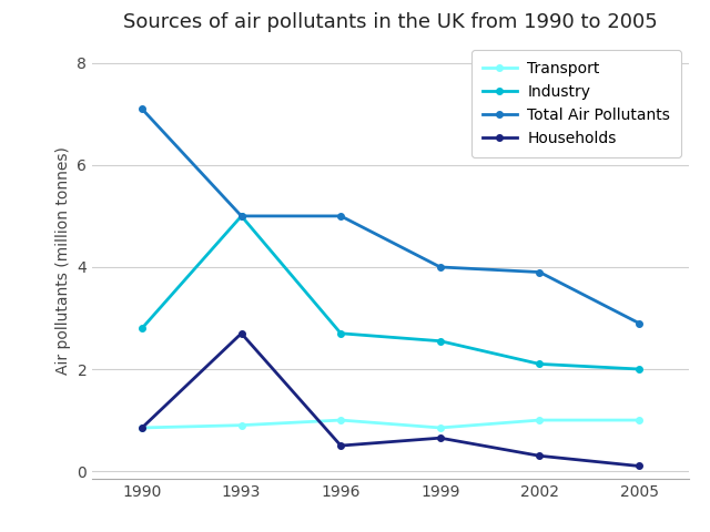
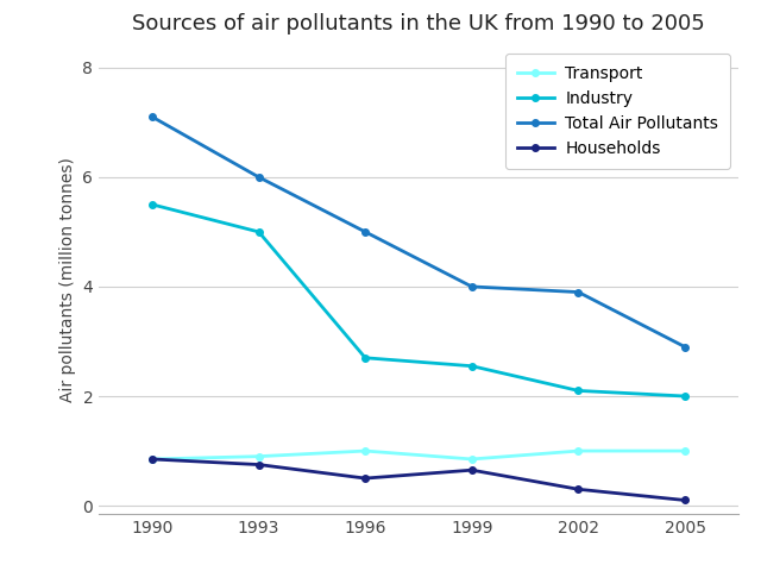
Industry/1990: 2.80 -> 5.50
Total Air Pollutants/1993: 5.0 -> 6.0
Households/1993: 2.70 -> 0.75
